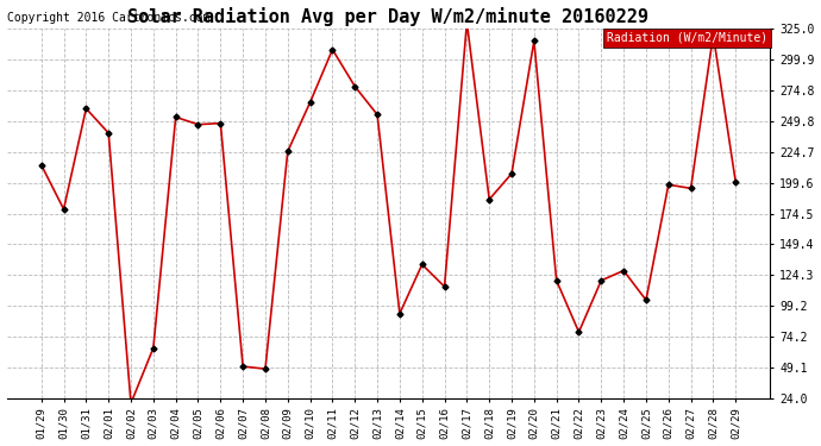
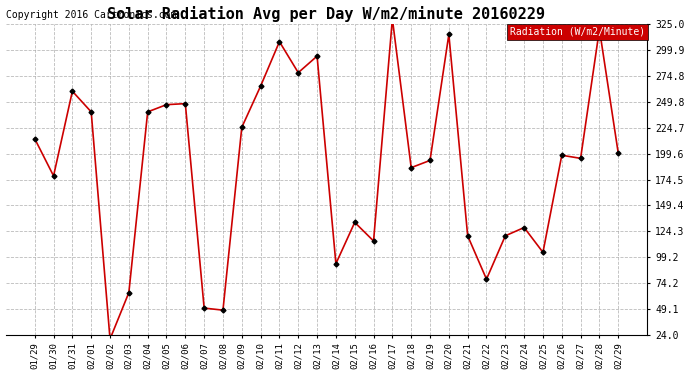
02/04: 253 -> 240
02/13: 255 -> 294
02/19: 207 -> 193
